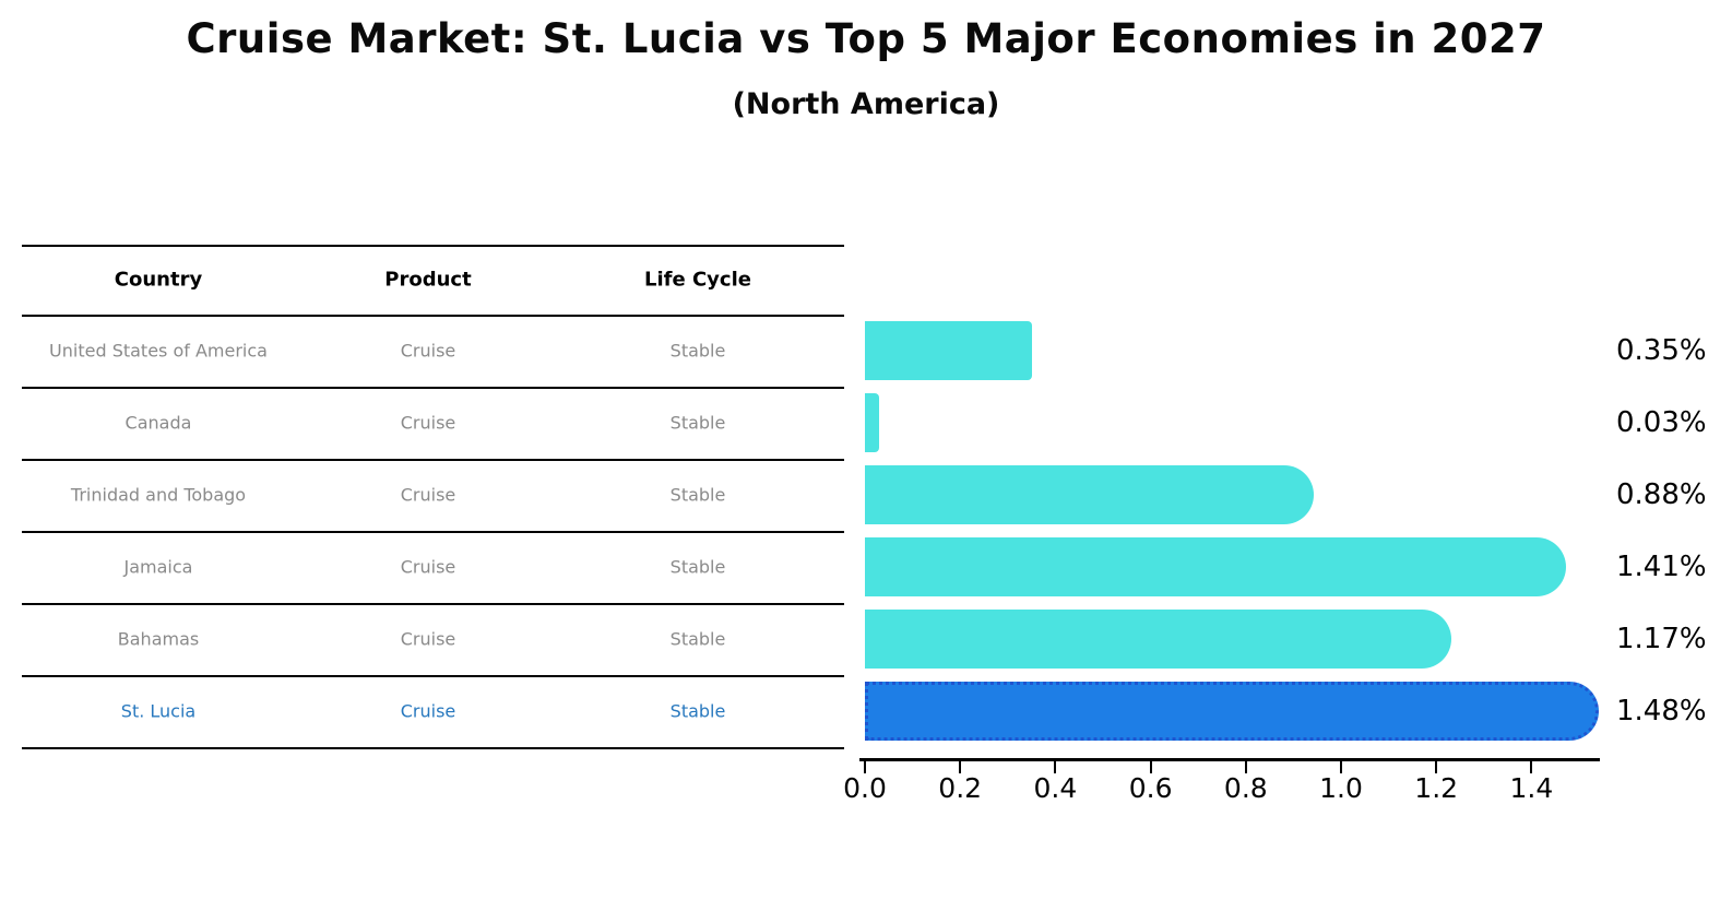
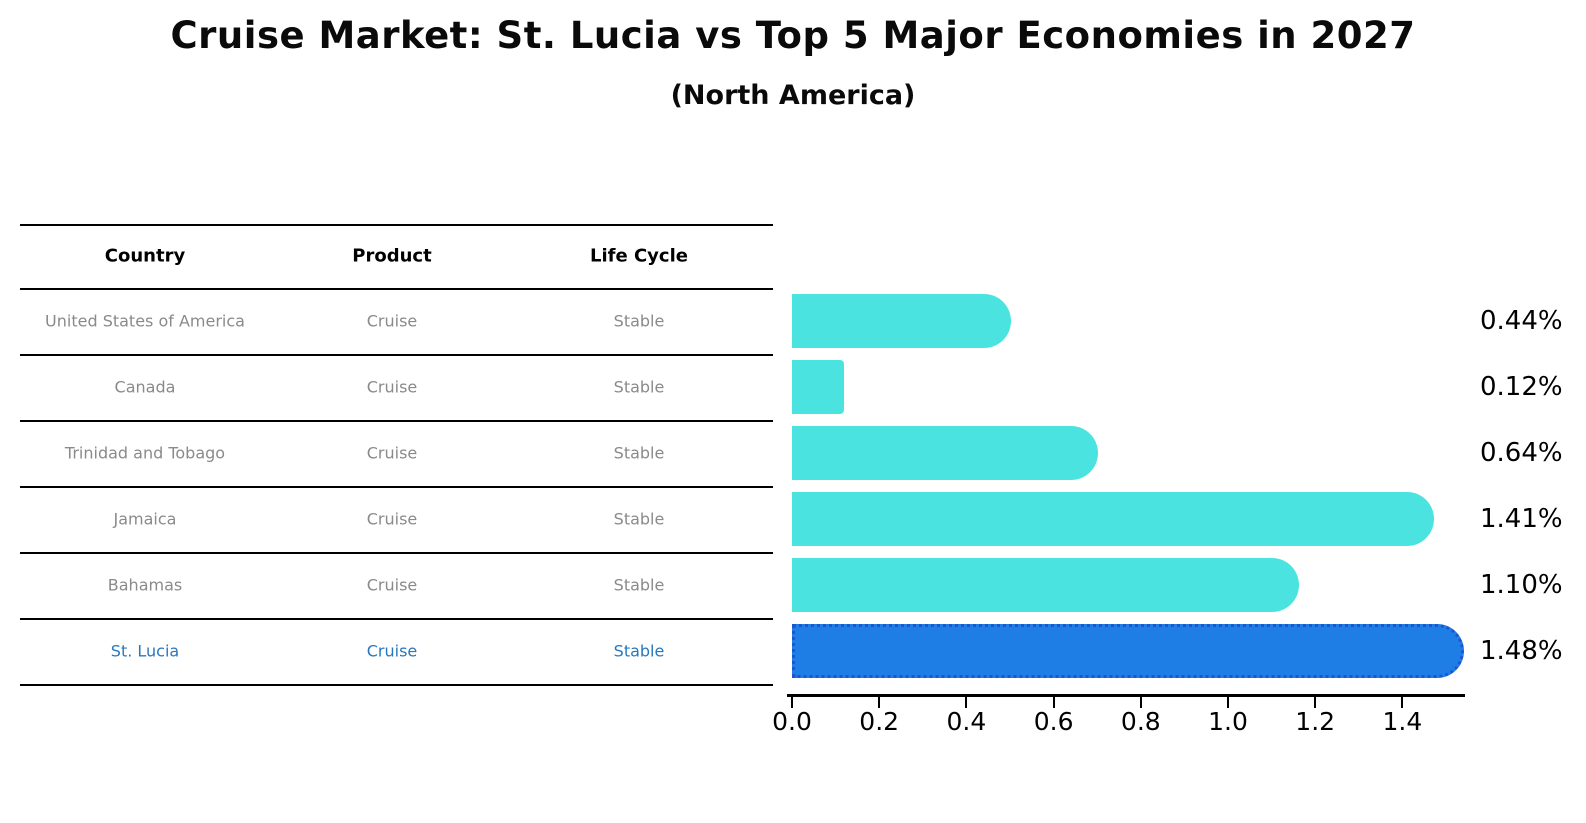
United States of America: 0.35% -> 0.44%
Canada: 0.03% -> 0.12%
Trinidad and Tobago: 0.88% -> 0.64%
Bahamas: 1.17% -> 1.10%
